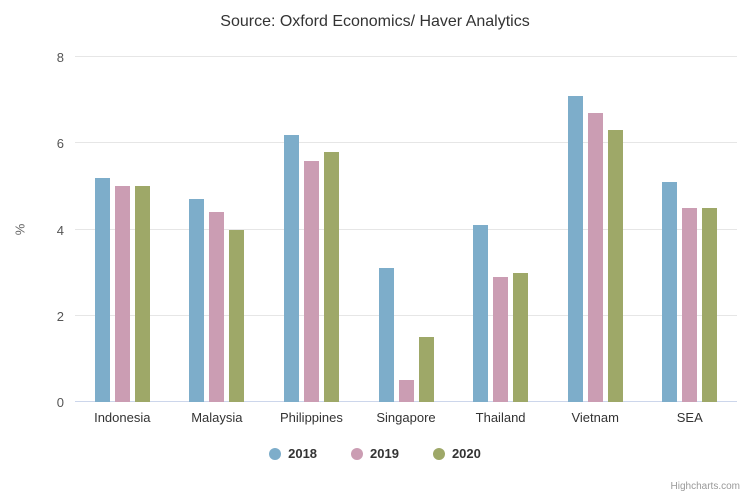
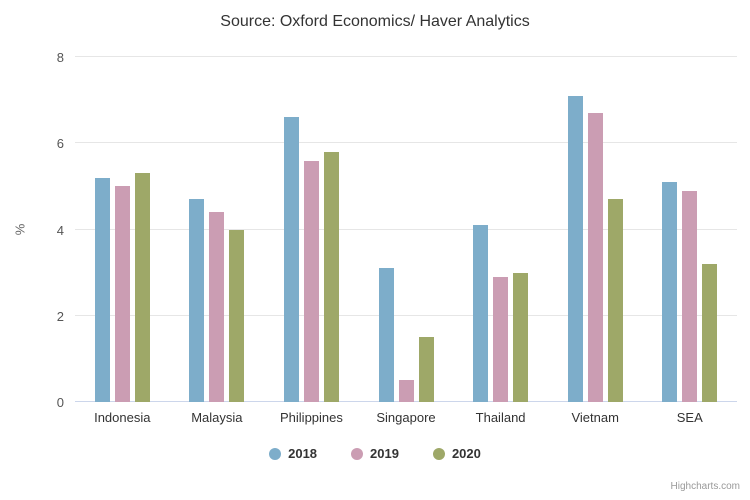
2020/Indonesia: 5.0 -> 5.3
2018/Philippines: 6.2 -> 6.6
2020/Vietnam: 6.3 -> 4.7
2019/SEA: 4.5 -> 4.9
2020/SEA: 4.5 -> 3.2
